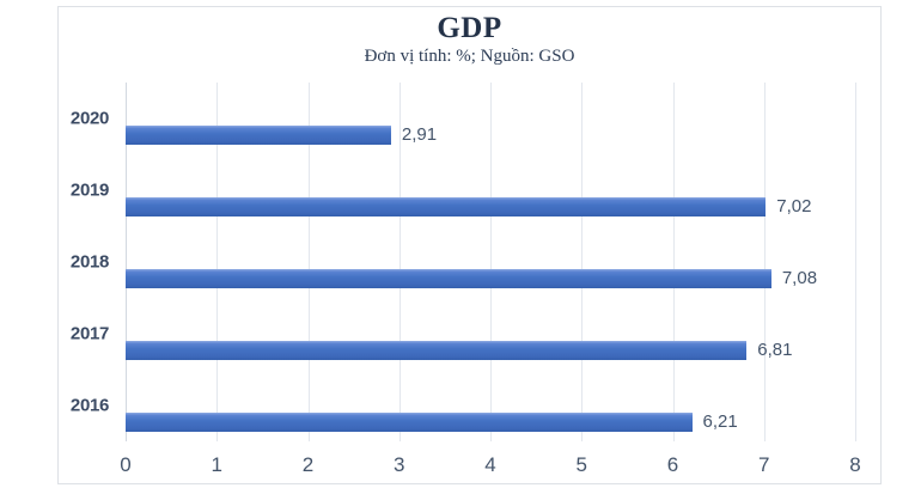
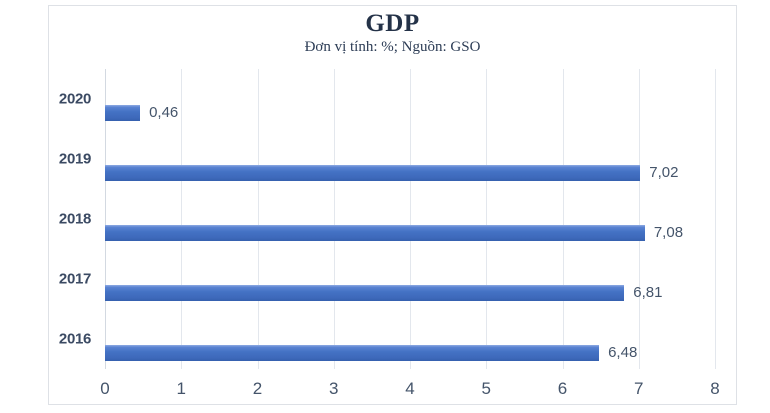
2020: 2,91 -> 0,46
2016: 6,21 -> 6,48
